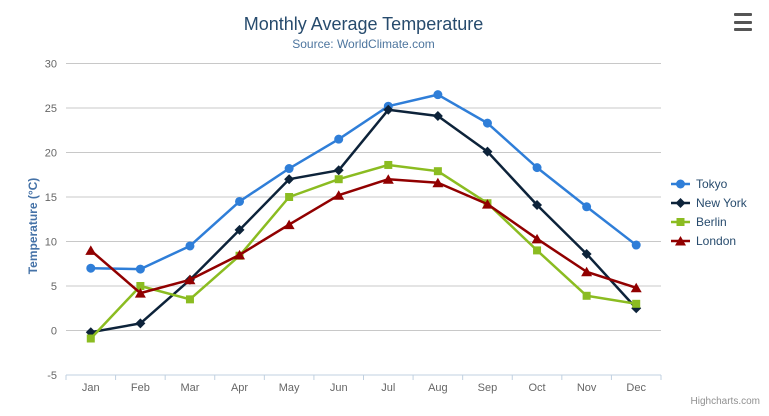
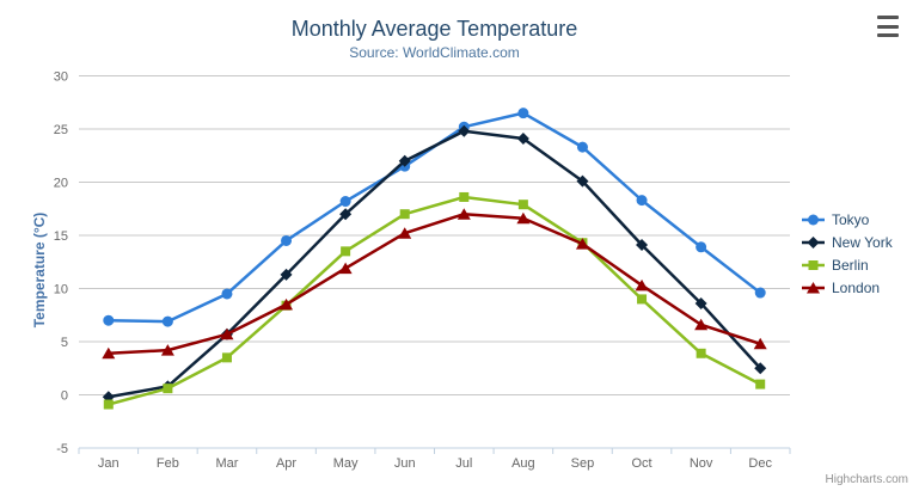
London/Jan: 9 -> 4
Berlin/Feb: 5 -> 1
Berlin/May: 15 -> 14
New York/Jun: 18 -> 22
Berlin/Dec: 3 -> 1
